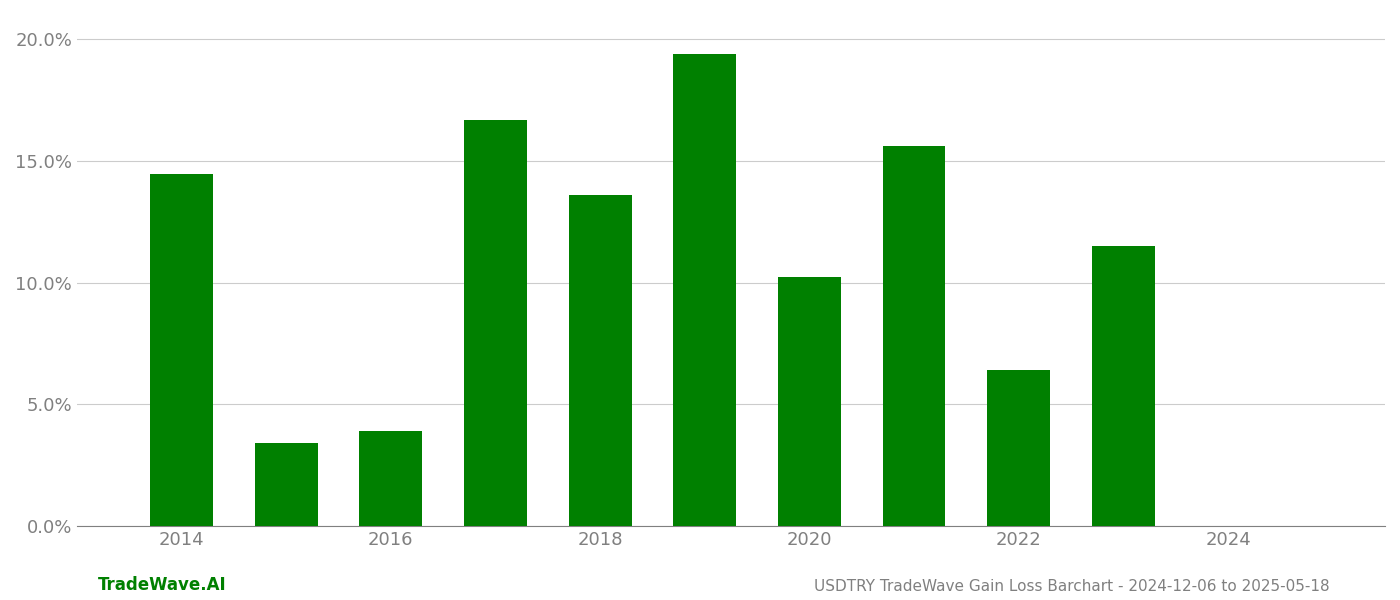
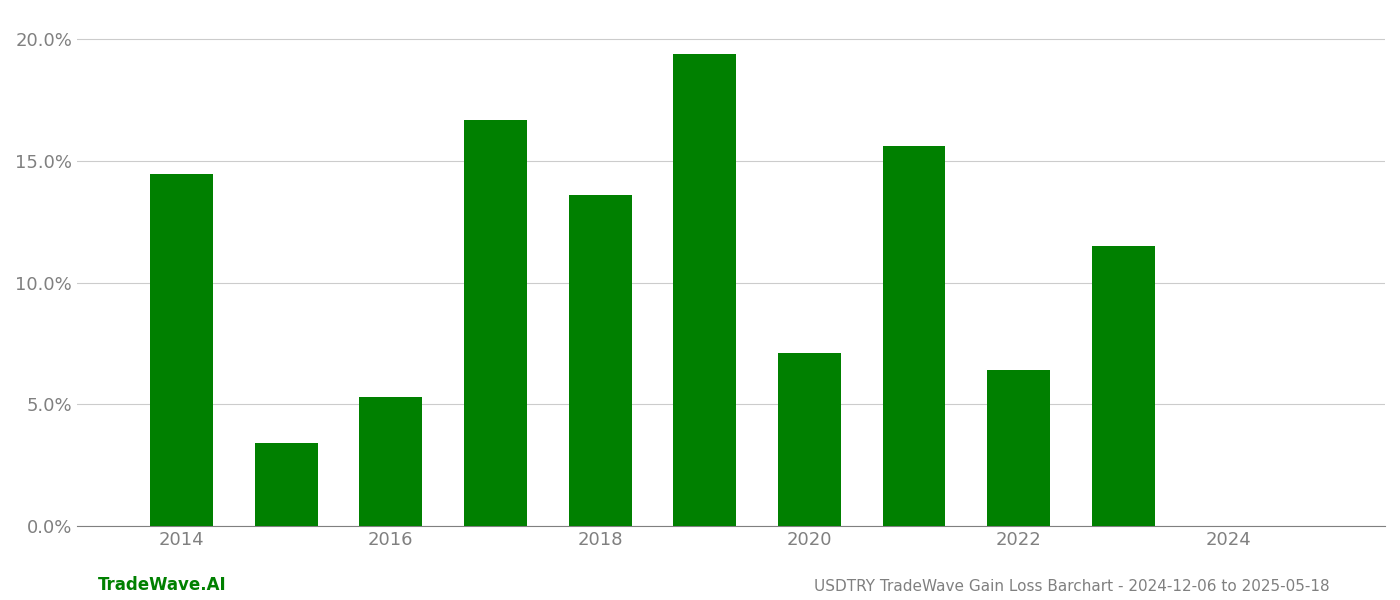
2016: 3.90% -> 5.30%
2020: 10.25% -> 7.10%
